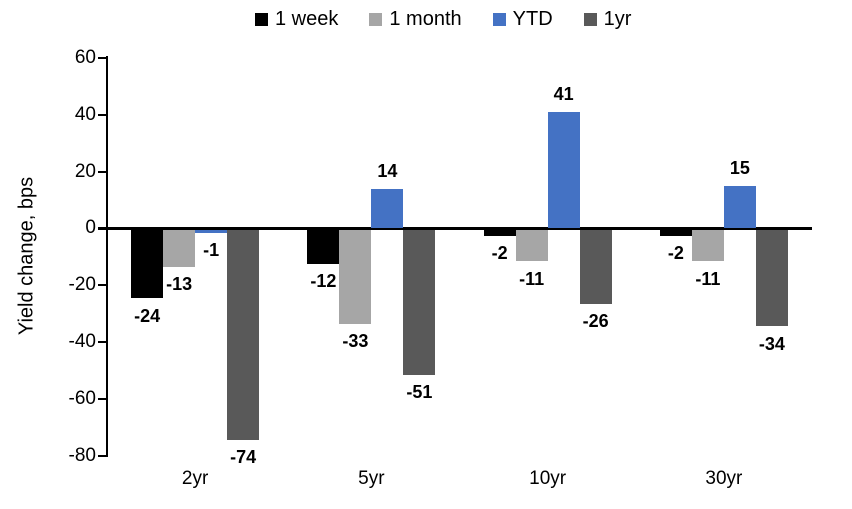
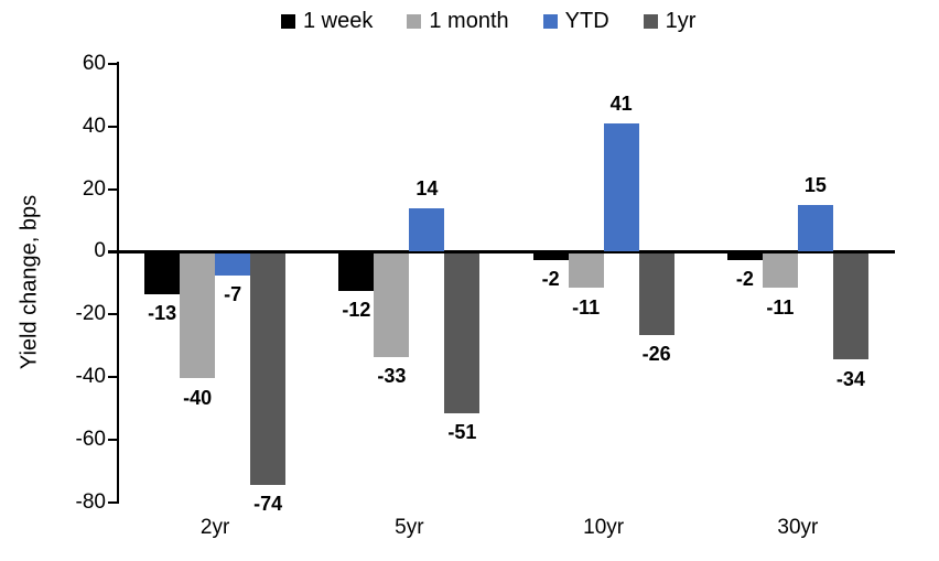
1 week/2yr: -24 -> -13
1 month/2yr: -13 -> -40
YTD/2yr: -1 -> -7
